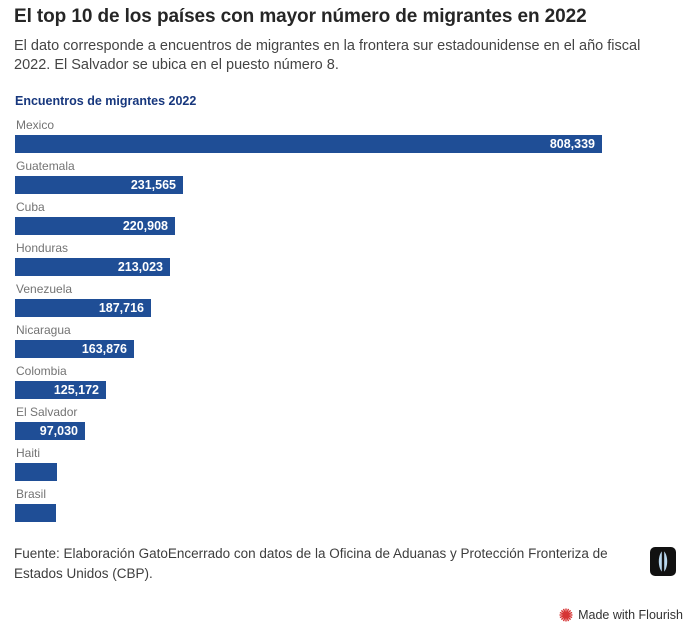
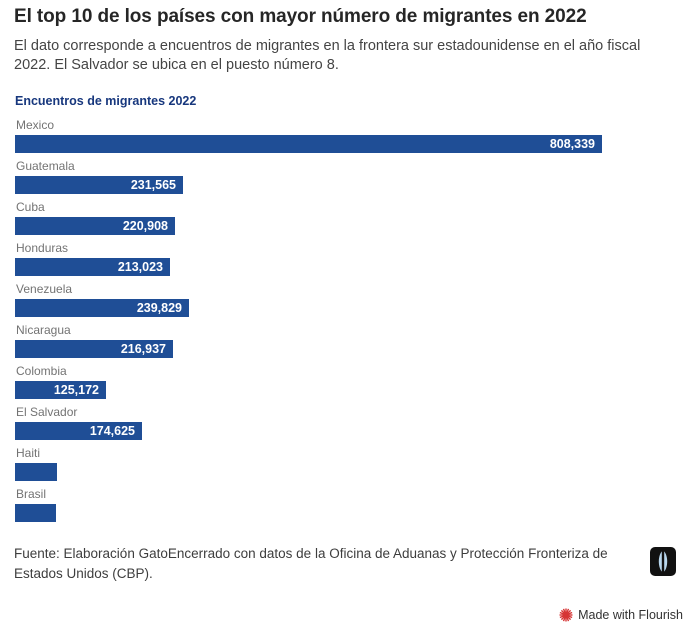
Venezuela: 187,716 -> 239,829
Nicaragua: 163,876 -> 216,937
El Salvador: 97,030 -> 174,625
